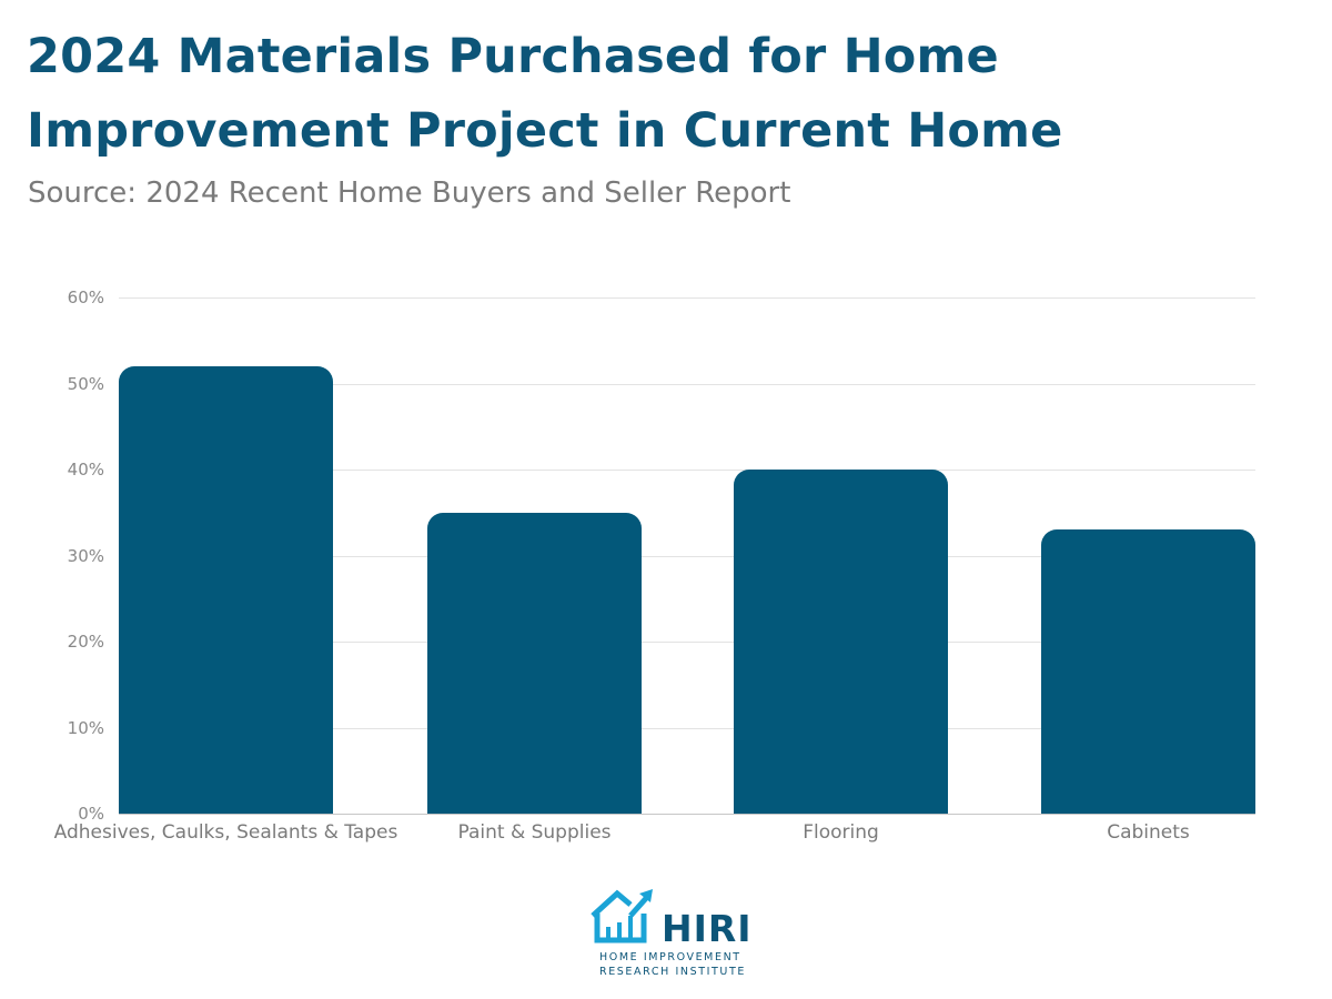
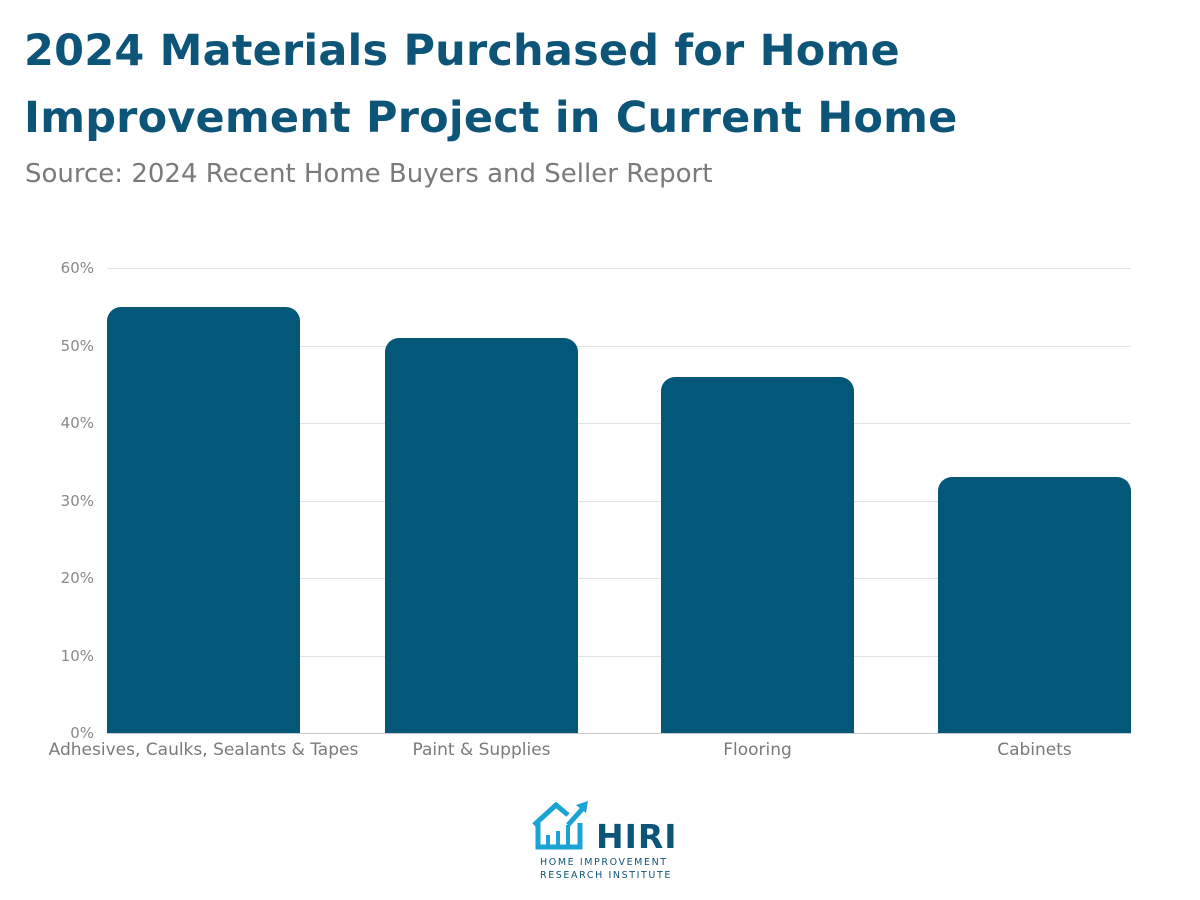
Adhesives, Caulks, Sealants & Tapes: 52% -> 55%
Paint & Supplies: 35% -> 51%
Flooring: 40% -> 46%
